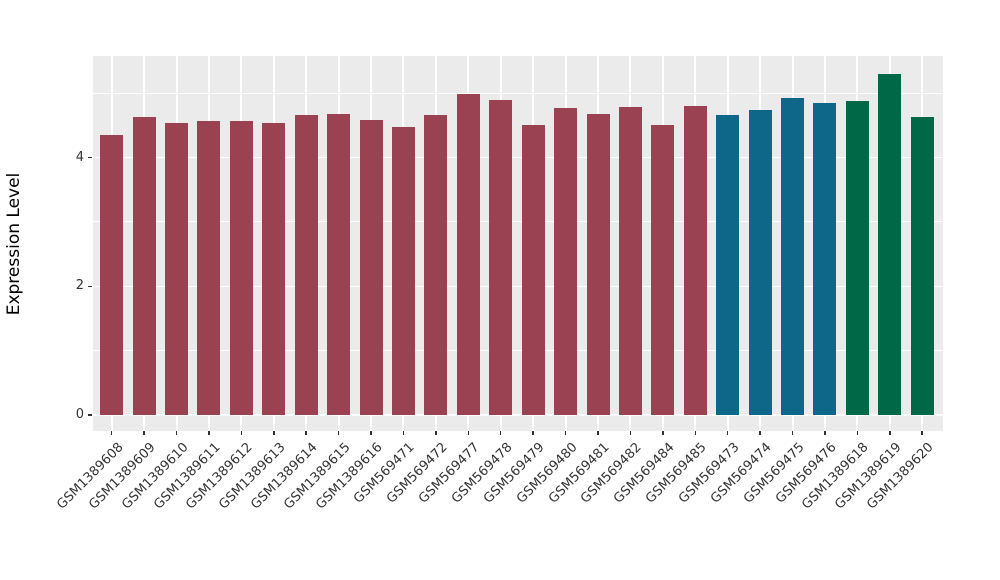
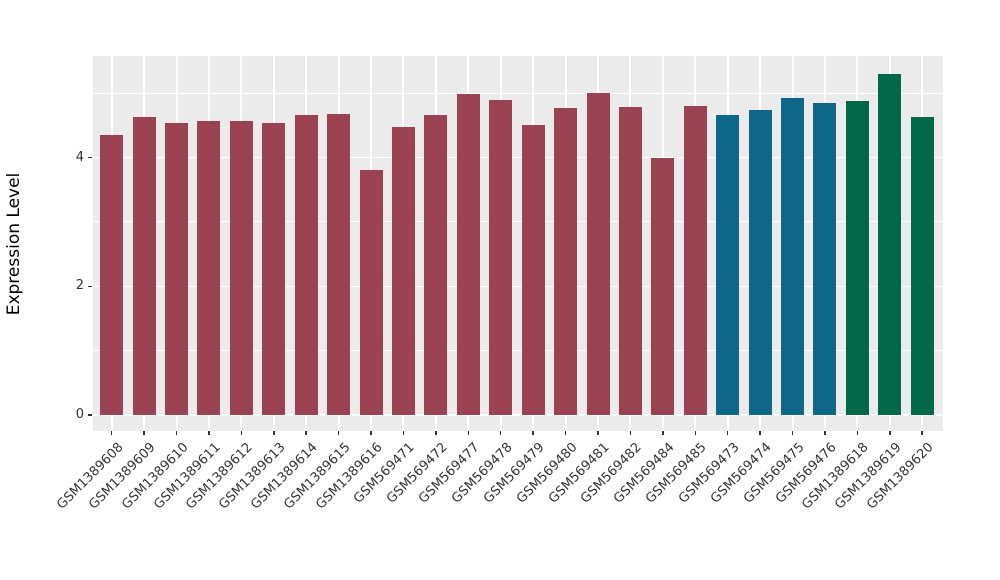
GSM1389616: 4.6 -> 3.8
GSM569481: 4.7 -> 5.0
GSM569484: 4.5 -> 4.0
